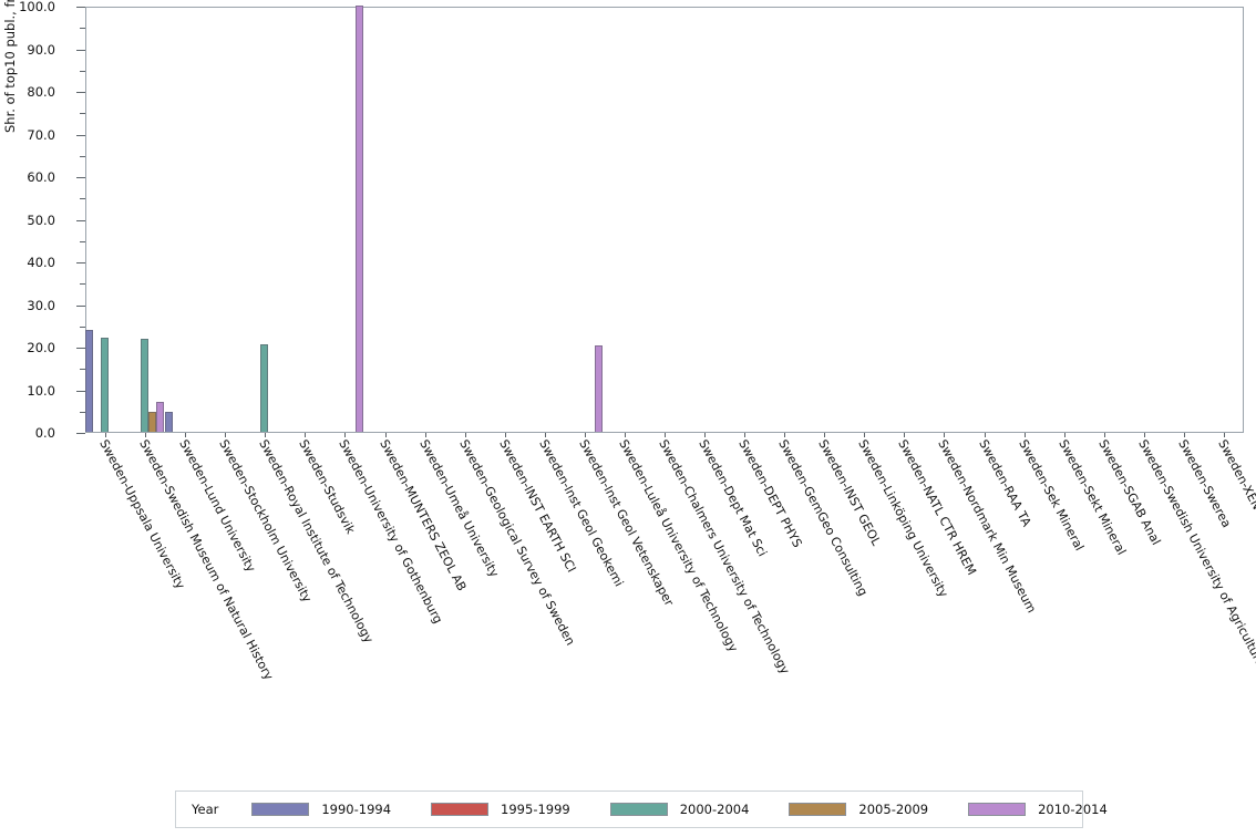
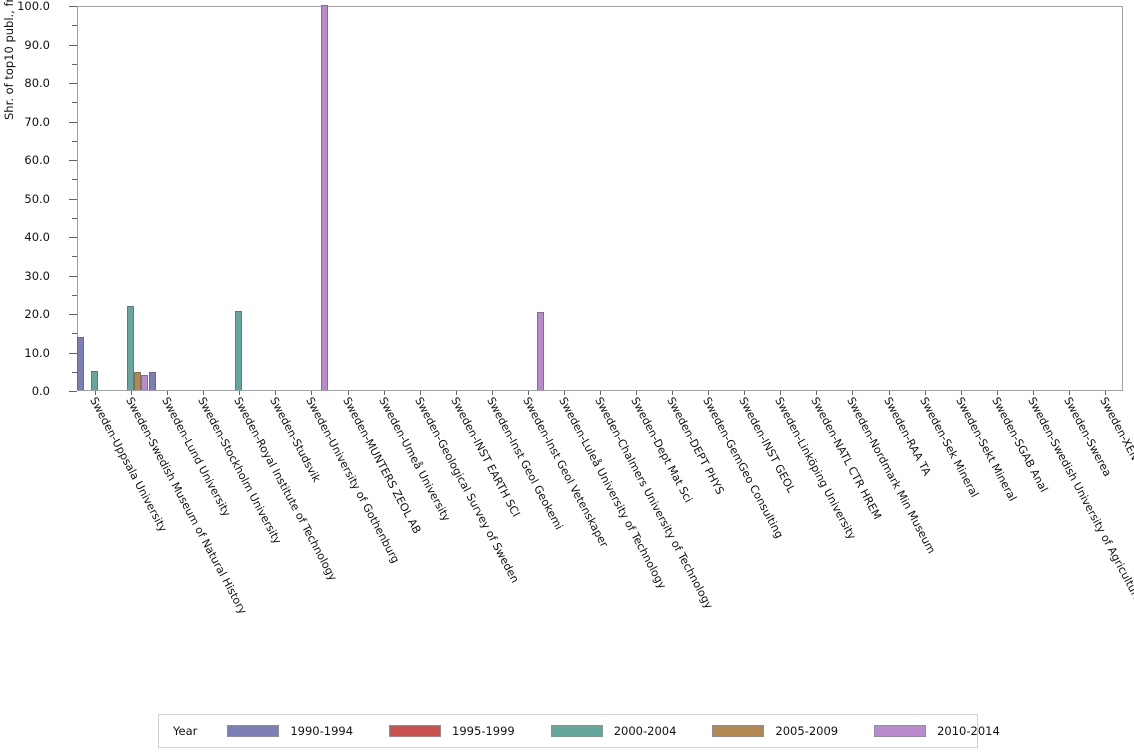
1990-1994/Sweden-Uppsala University: 24 -> 14
2000-2004/Sweden-Uppsala University: 22 -> 5
2010-2014/Sweden-Swedish Museum of Natural History: 7 -> 4
